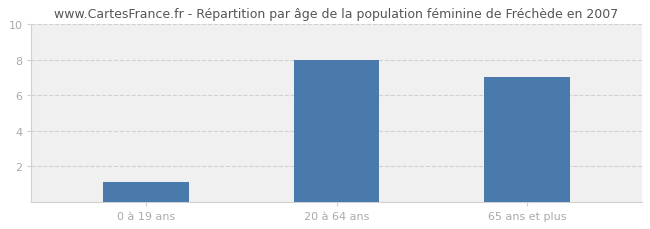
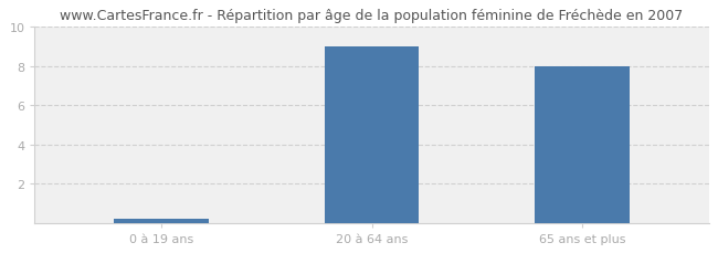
0 à 19 ans: 1.1 -> 0.2
20 à 64 ans: 8.0 -> 9.0
65 ans et plus: 7.0 -> 8.0
